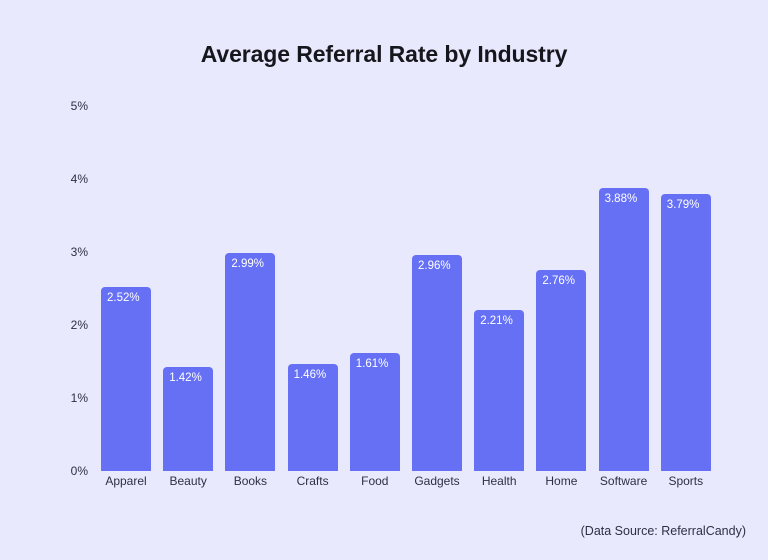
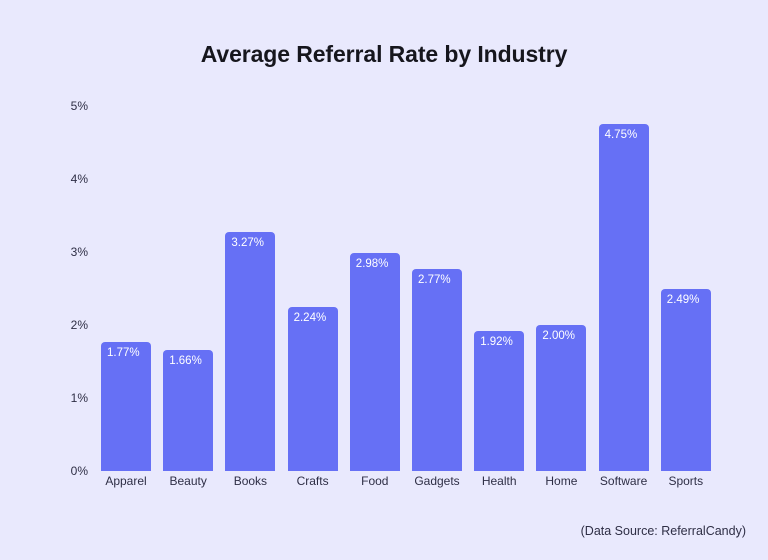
Apparel: 2.52% -> 1.77%
Beauty: 1.42% -> 1.66%
Books: 2.99% -> 3.27%
Crafts: 1.46% -> 2.24%
Food: 1.61% -> 2.98%
Gadgets: 2.96% -> 2.77%
Health: 2.21% -> 1.92%
Home: 2.76% -> 2.00%
Software: 3.88% -> 4.75%
Sports: 3.79% -> 2.49%
